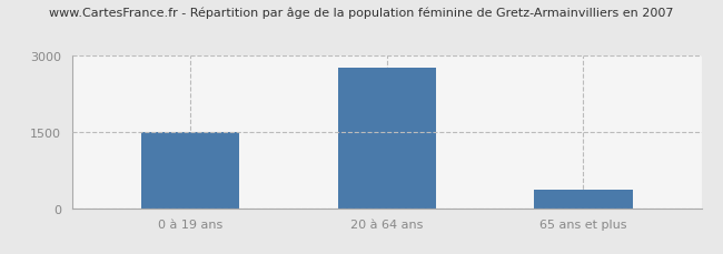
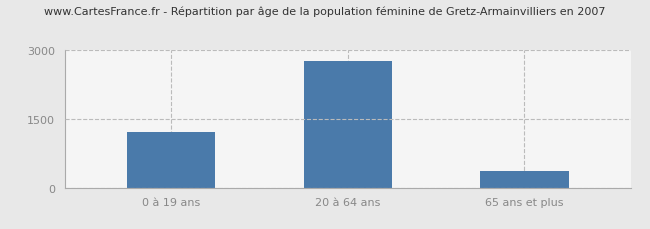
0 à 19 ans: 1500 -> 1200
